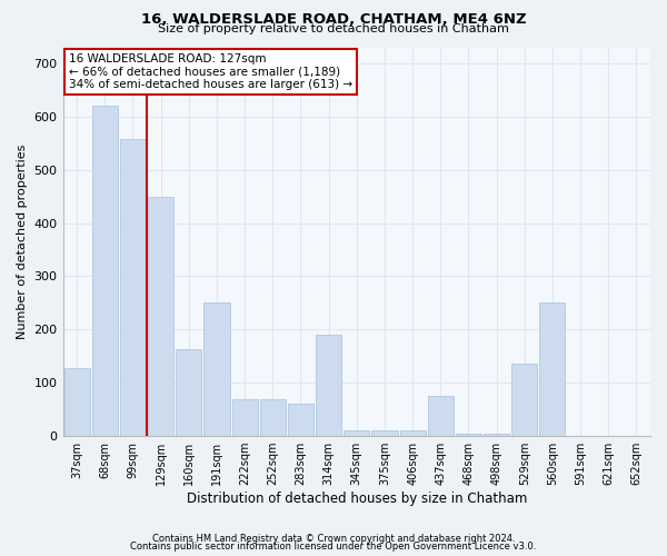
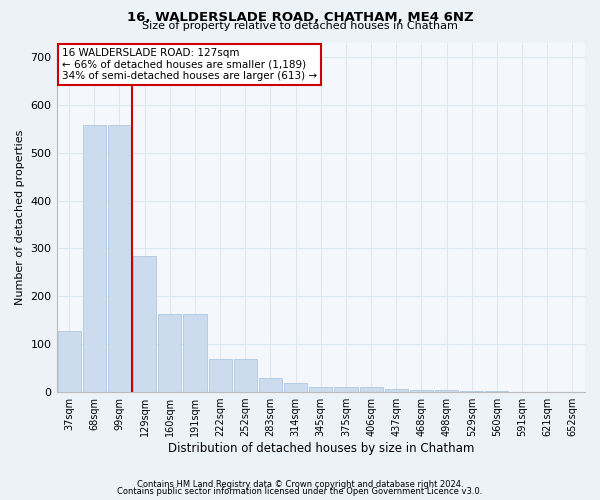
68sqm: 620 -> 557
129sqm: 450 -> 285
191sqm: 250 -> 163
283sqm: 60 -> 30
314sqm: 190 -> 18
437sqm: 75 -> 7
529sqm: 135 -> 3
560sqm: 250 -> 2
